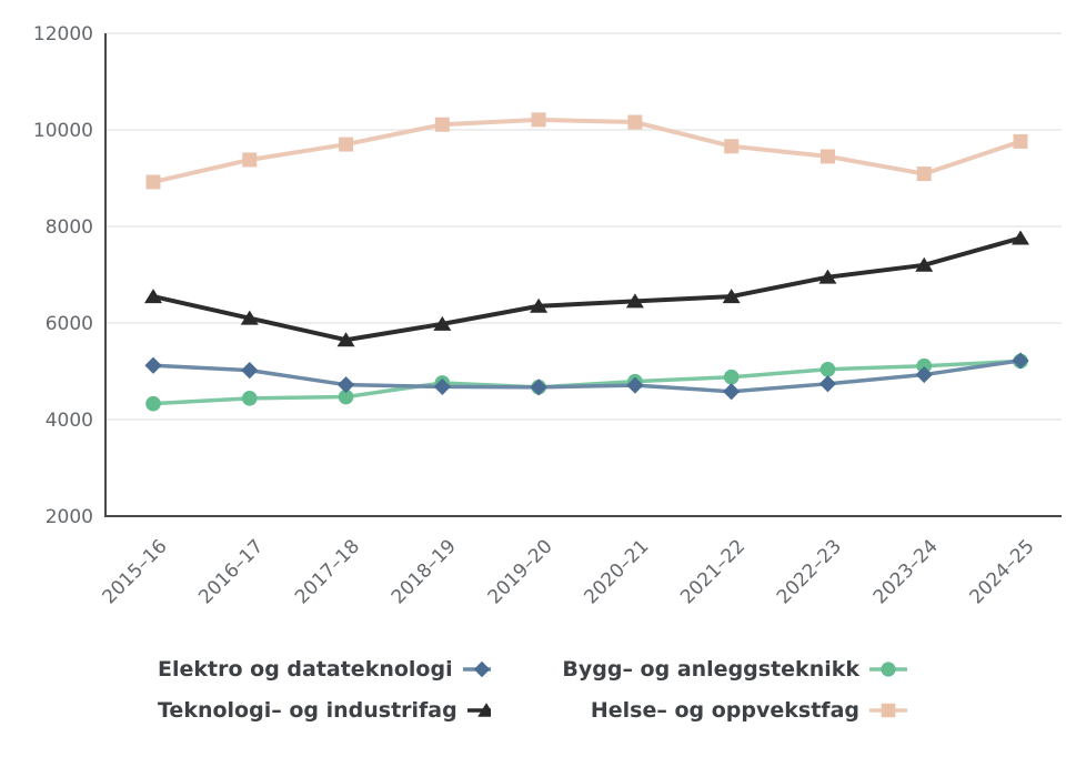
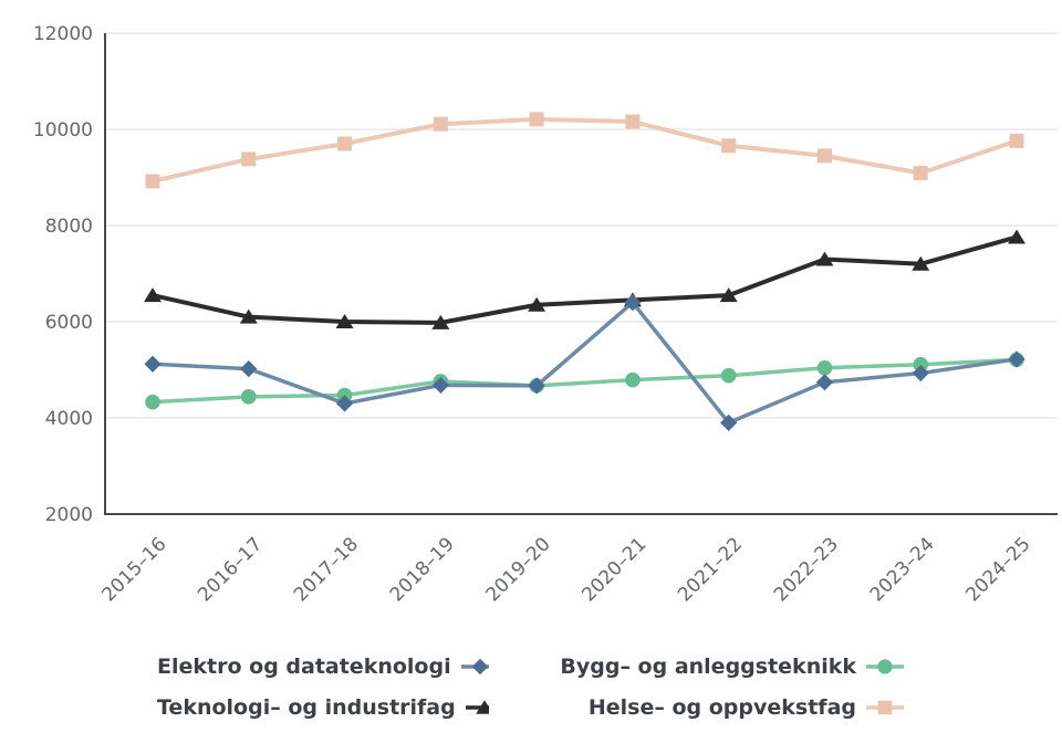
Elektro og datateknologi/2017–18: 4700 -> 4300
Teknologi– og industrifag/2017–18: 5600 -> 6000
Elektro og datateknologi/2020–21: 4700 -> 6400
Elektro og datateknologi/2021–22: 4600 -> 3900
Teknologi– og industrifag/2022–23: 7000 -> 7300
